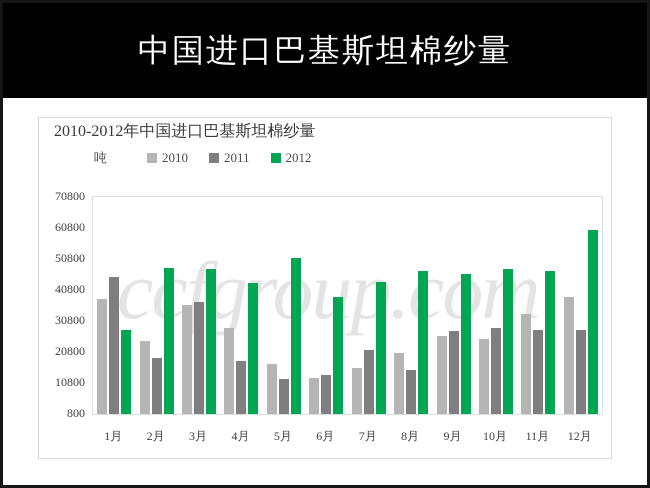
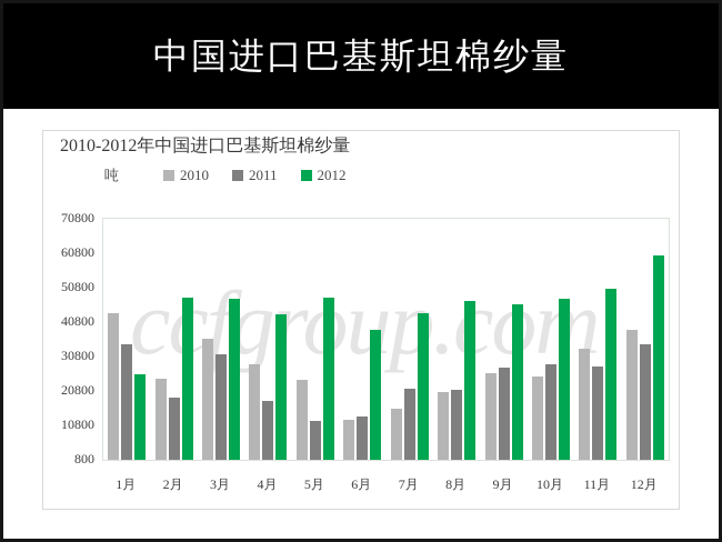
2010/1月: 38000 -> 44000
2011/1月: 45000 -> 34000
2012/1月: 28000 -> 26000
2011/3月: 37000 -> 32000
2010/5月: 17000 -> 24000
2012/5月: 51000 -> 48000
2011/8月: 15000 -> 21000
2012/11月: 47000 -> 50000
2011/12月: 28000 -> 34000
